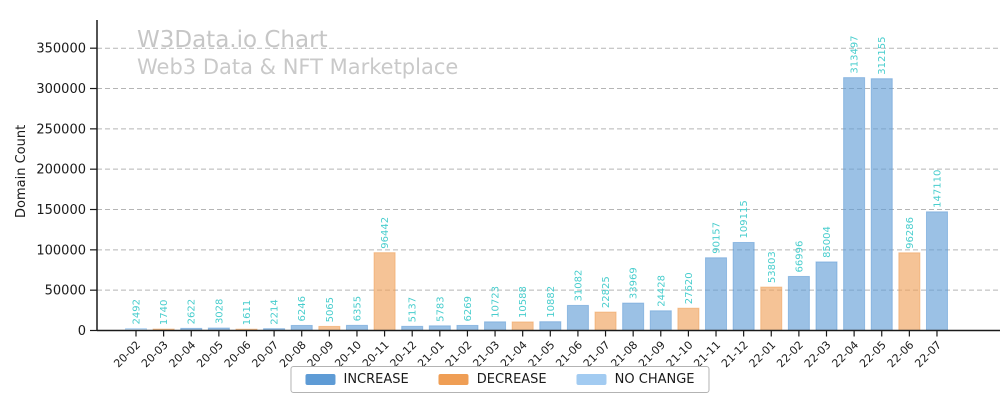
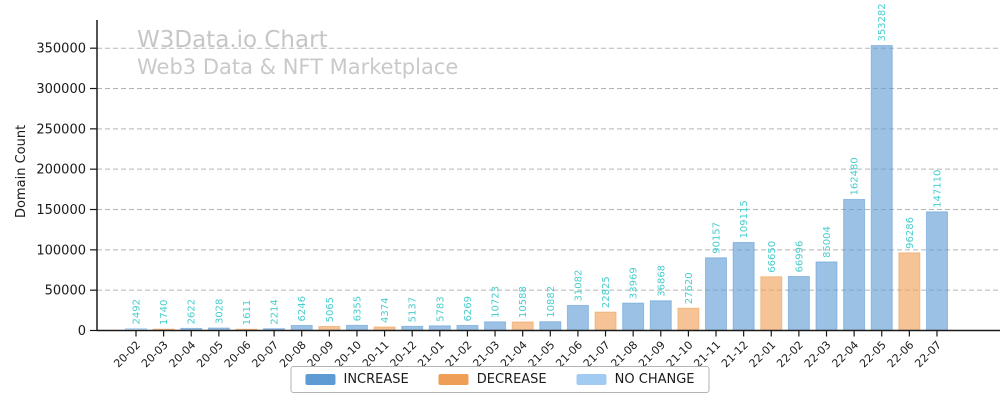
20-11: 96442 -> 4374
21-09: 24428 -> 36868
22-01: 53803 -> 66650
22-04: 313497 -> 162480
22-05: 312155 -> 353282
